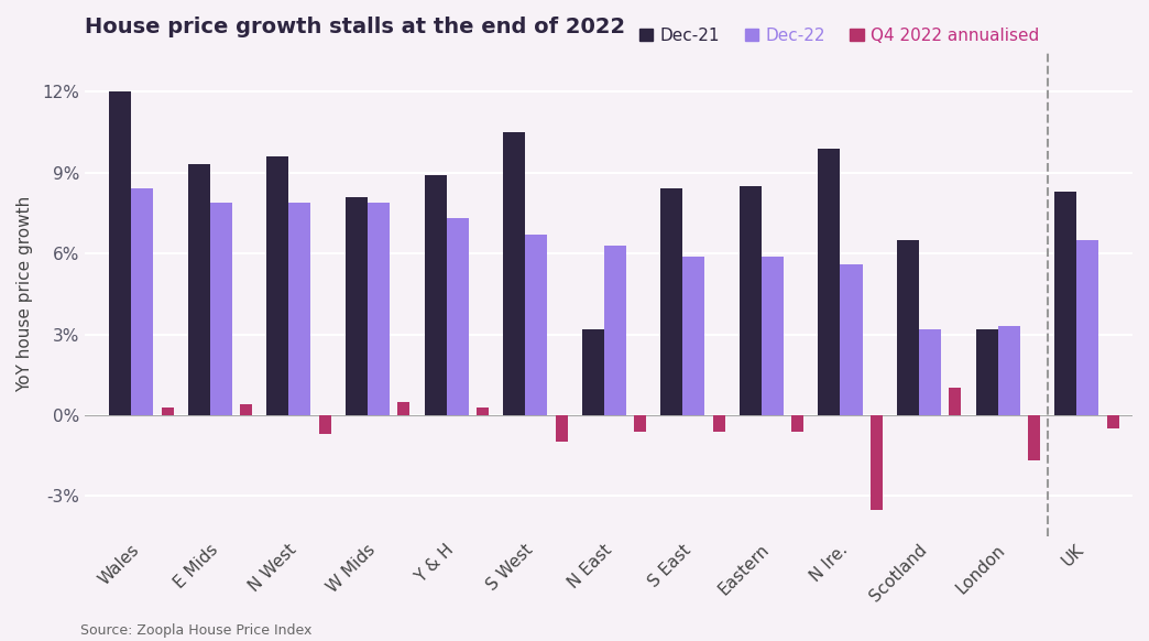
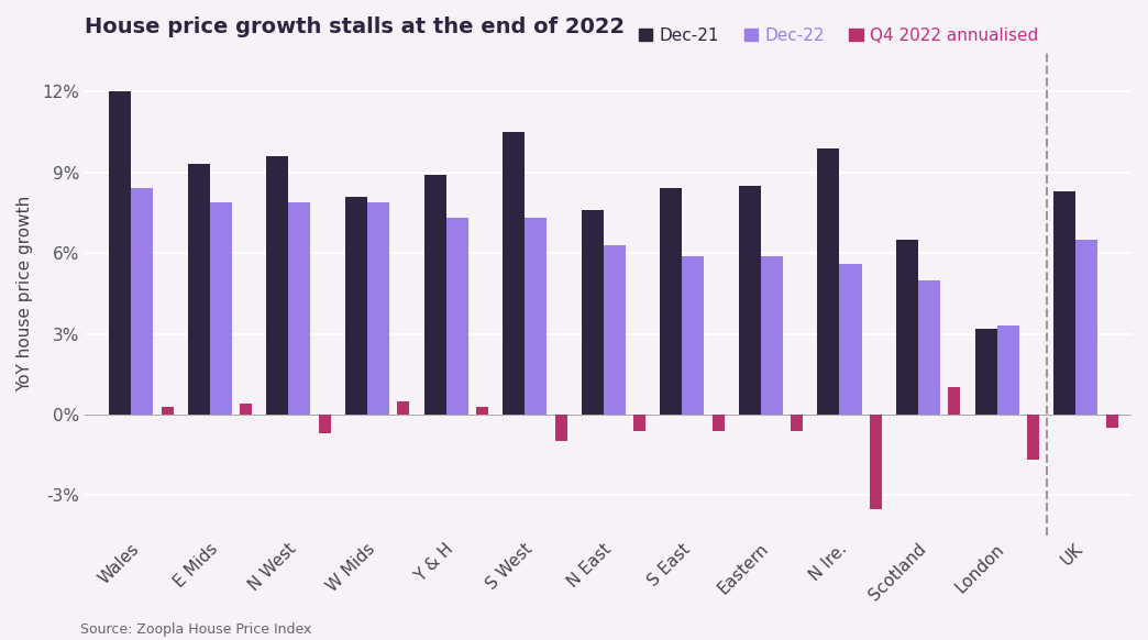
Dec-22/S West: 6.7% -> 7.3%
Dec-21/N East: 3.2% -> 7.6%
Dec-22/Scotland: 3.2% -> 5.0%
